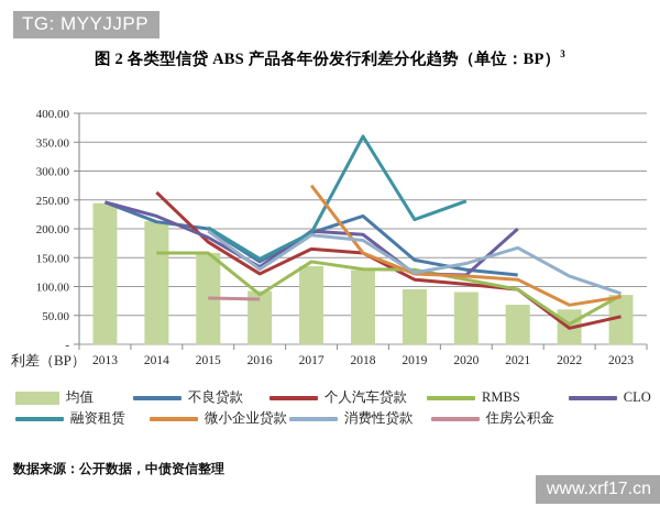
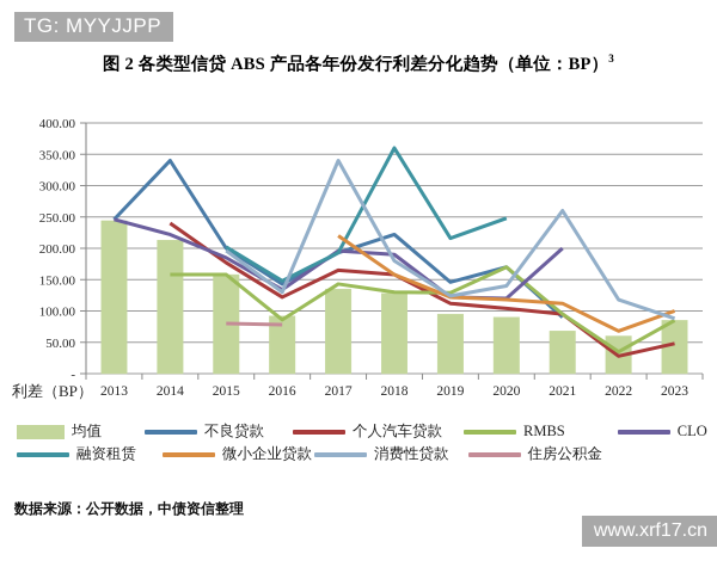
不良贷款/2014: 210 -> 340
个人汽车贷款/2014: 260 -> 240
微小企业贷款/2017: 280 -> 220
消费性贷款/2017: 190 -> 340
不良贷款/2020: 130 -> 170
RMBS/2020: 110 -> 170
不良贷款/2021: 120 -> 90
消费性贷款/2021: 170 -> 260
微小企业贷款/2023: 80 -> 100
